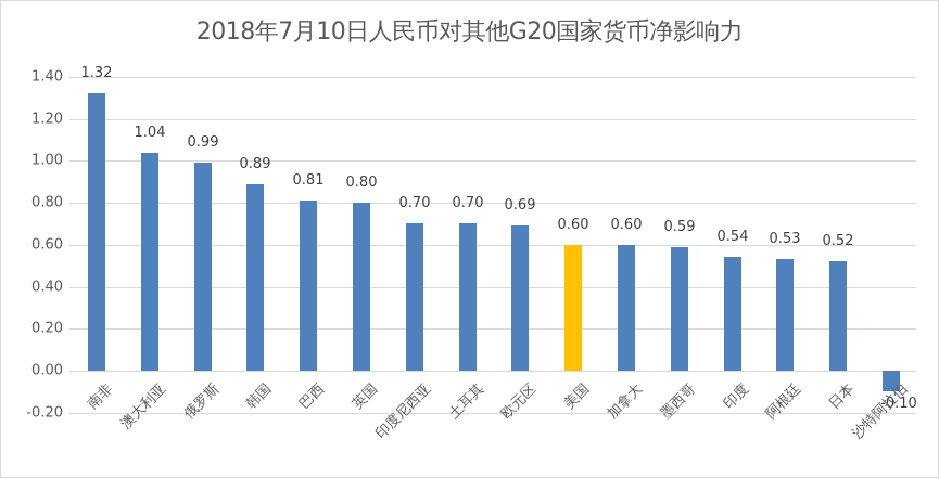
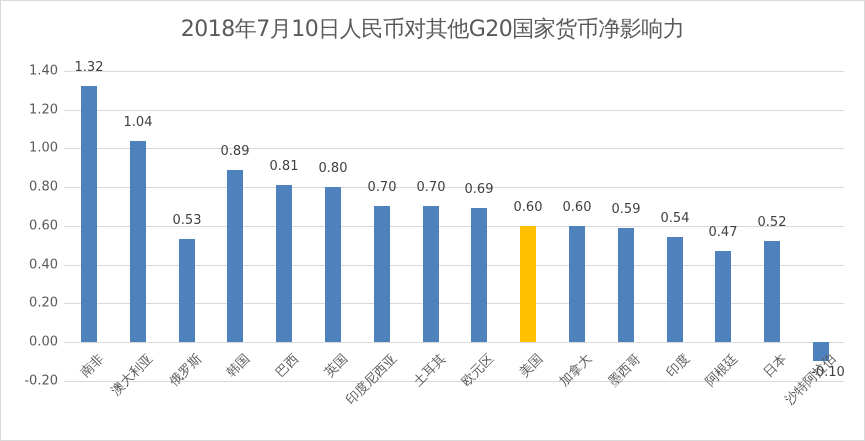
俄罗斯: 0.99 -> 0.53
阿根廷: 0.53 -> 0.47
